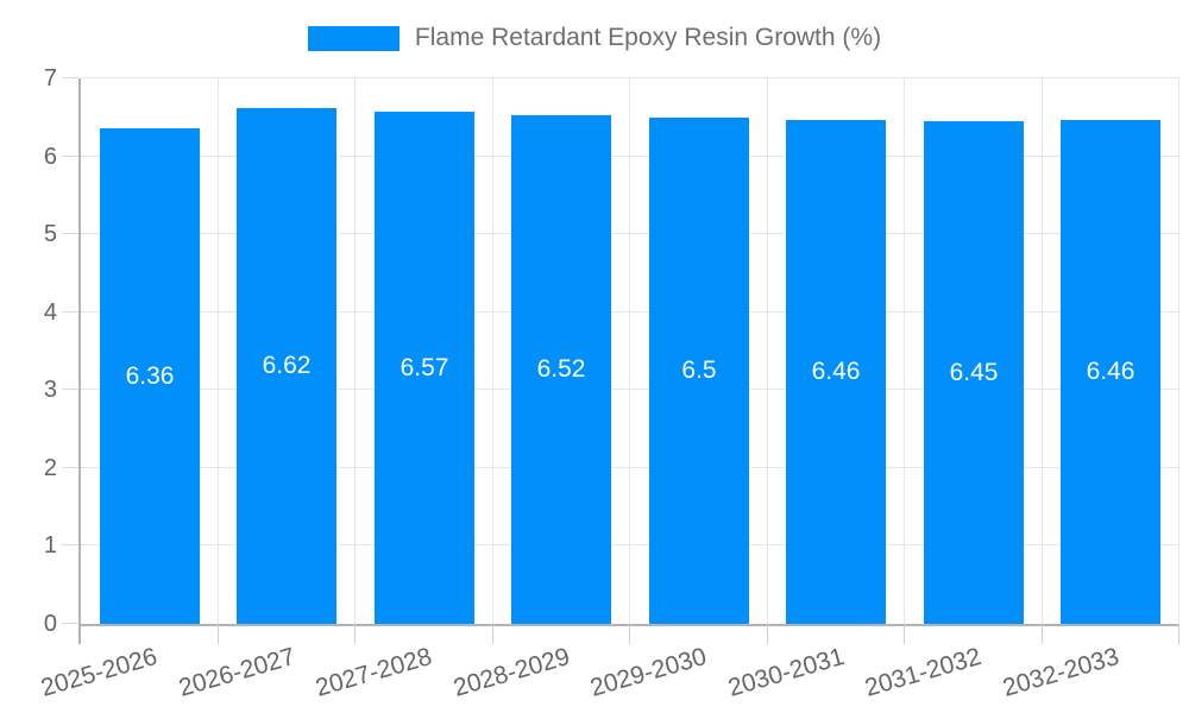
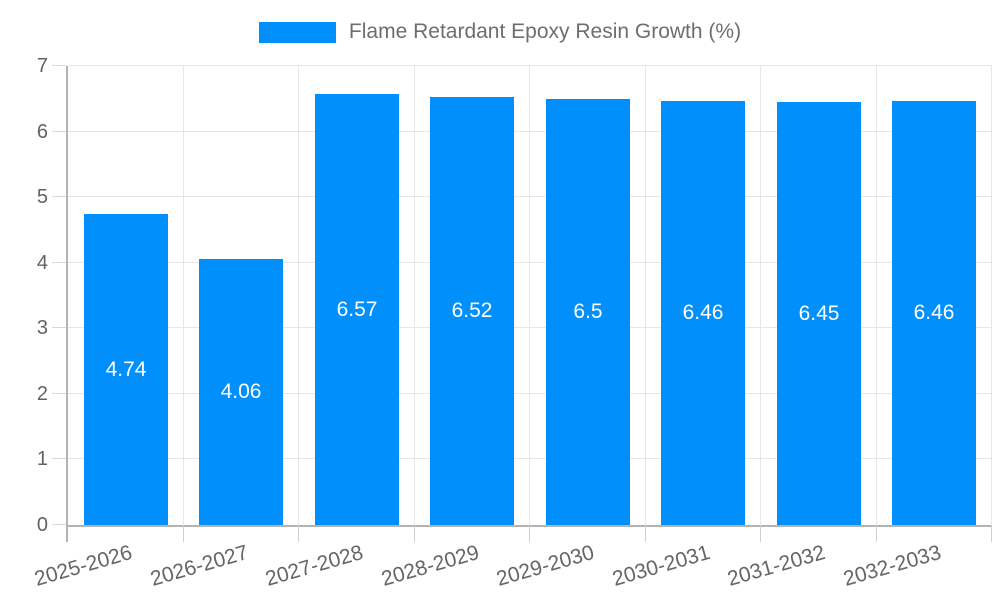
2025-2026: 6.36 -> 4.74
2026-2027: 6.62 -> 4.06
